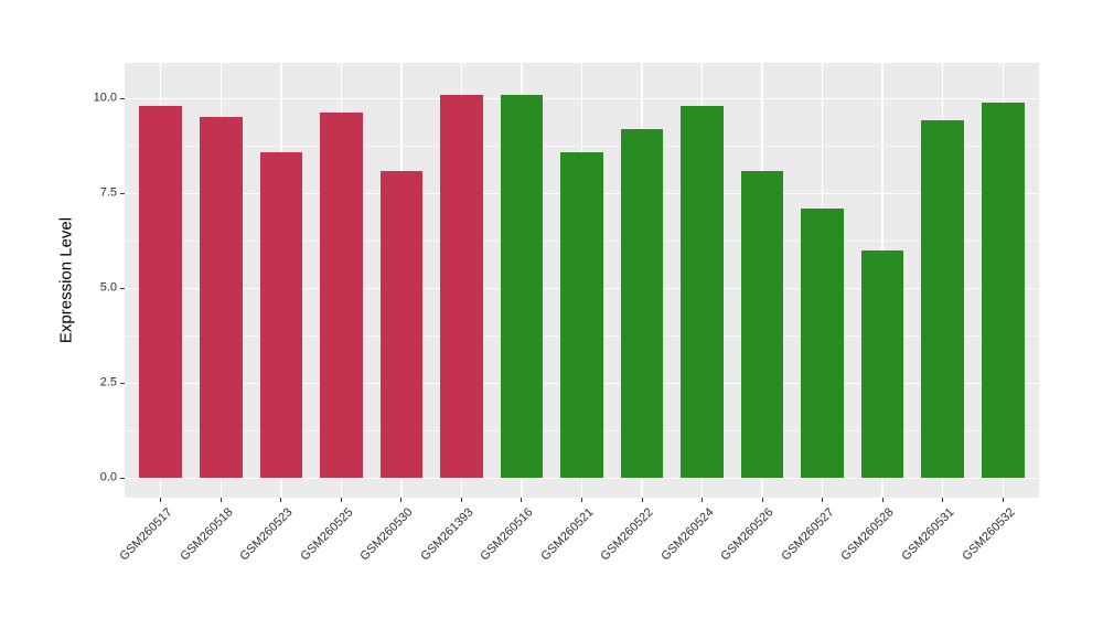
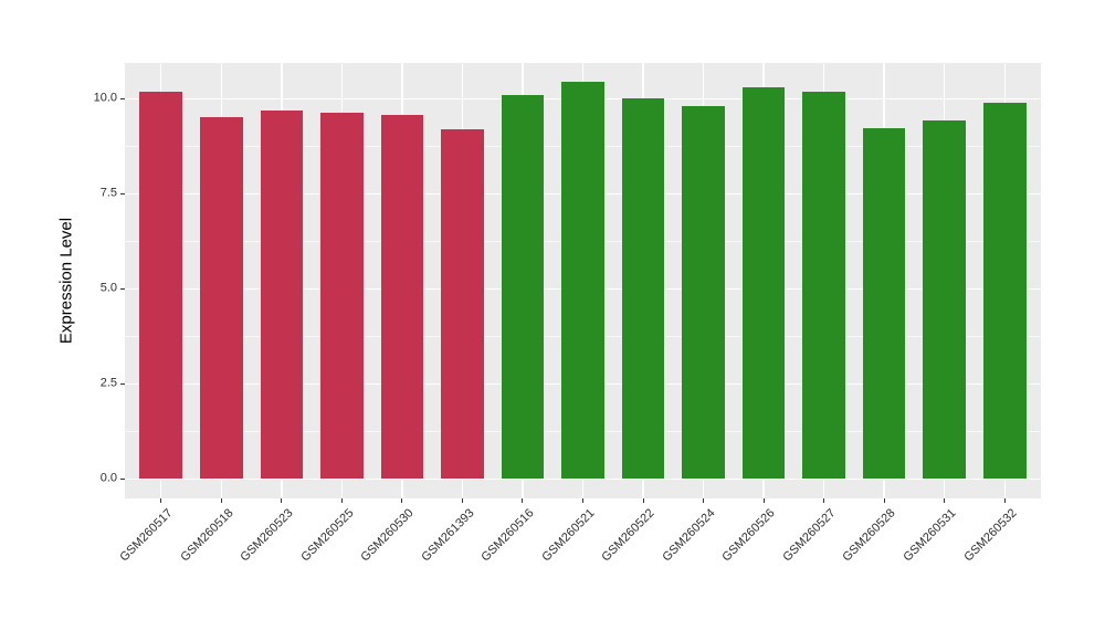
GSM260517: 9.8 -> 10.2
GSM260523: 8.6 -> 9.7
GSM260530: 8.1 -> 9.6
GSM261393: 10.1 -> 9.2
GSM260521: 8.6 -> 10.4
GSM260522: 9.2 -> 10.0
GSM260526: 8.1 -> 10.3
GSM260527: 7.1 -> 10.2
GSM260528: 6.0 -> 9.2
